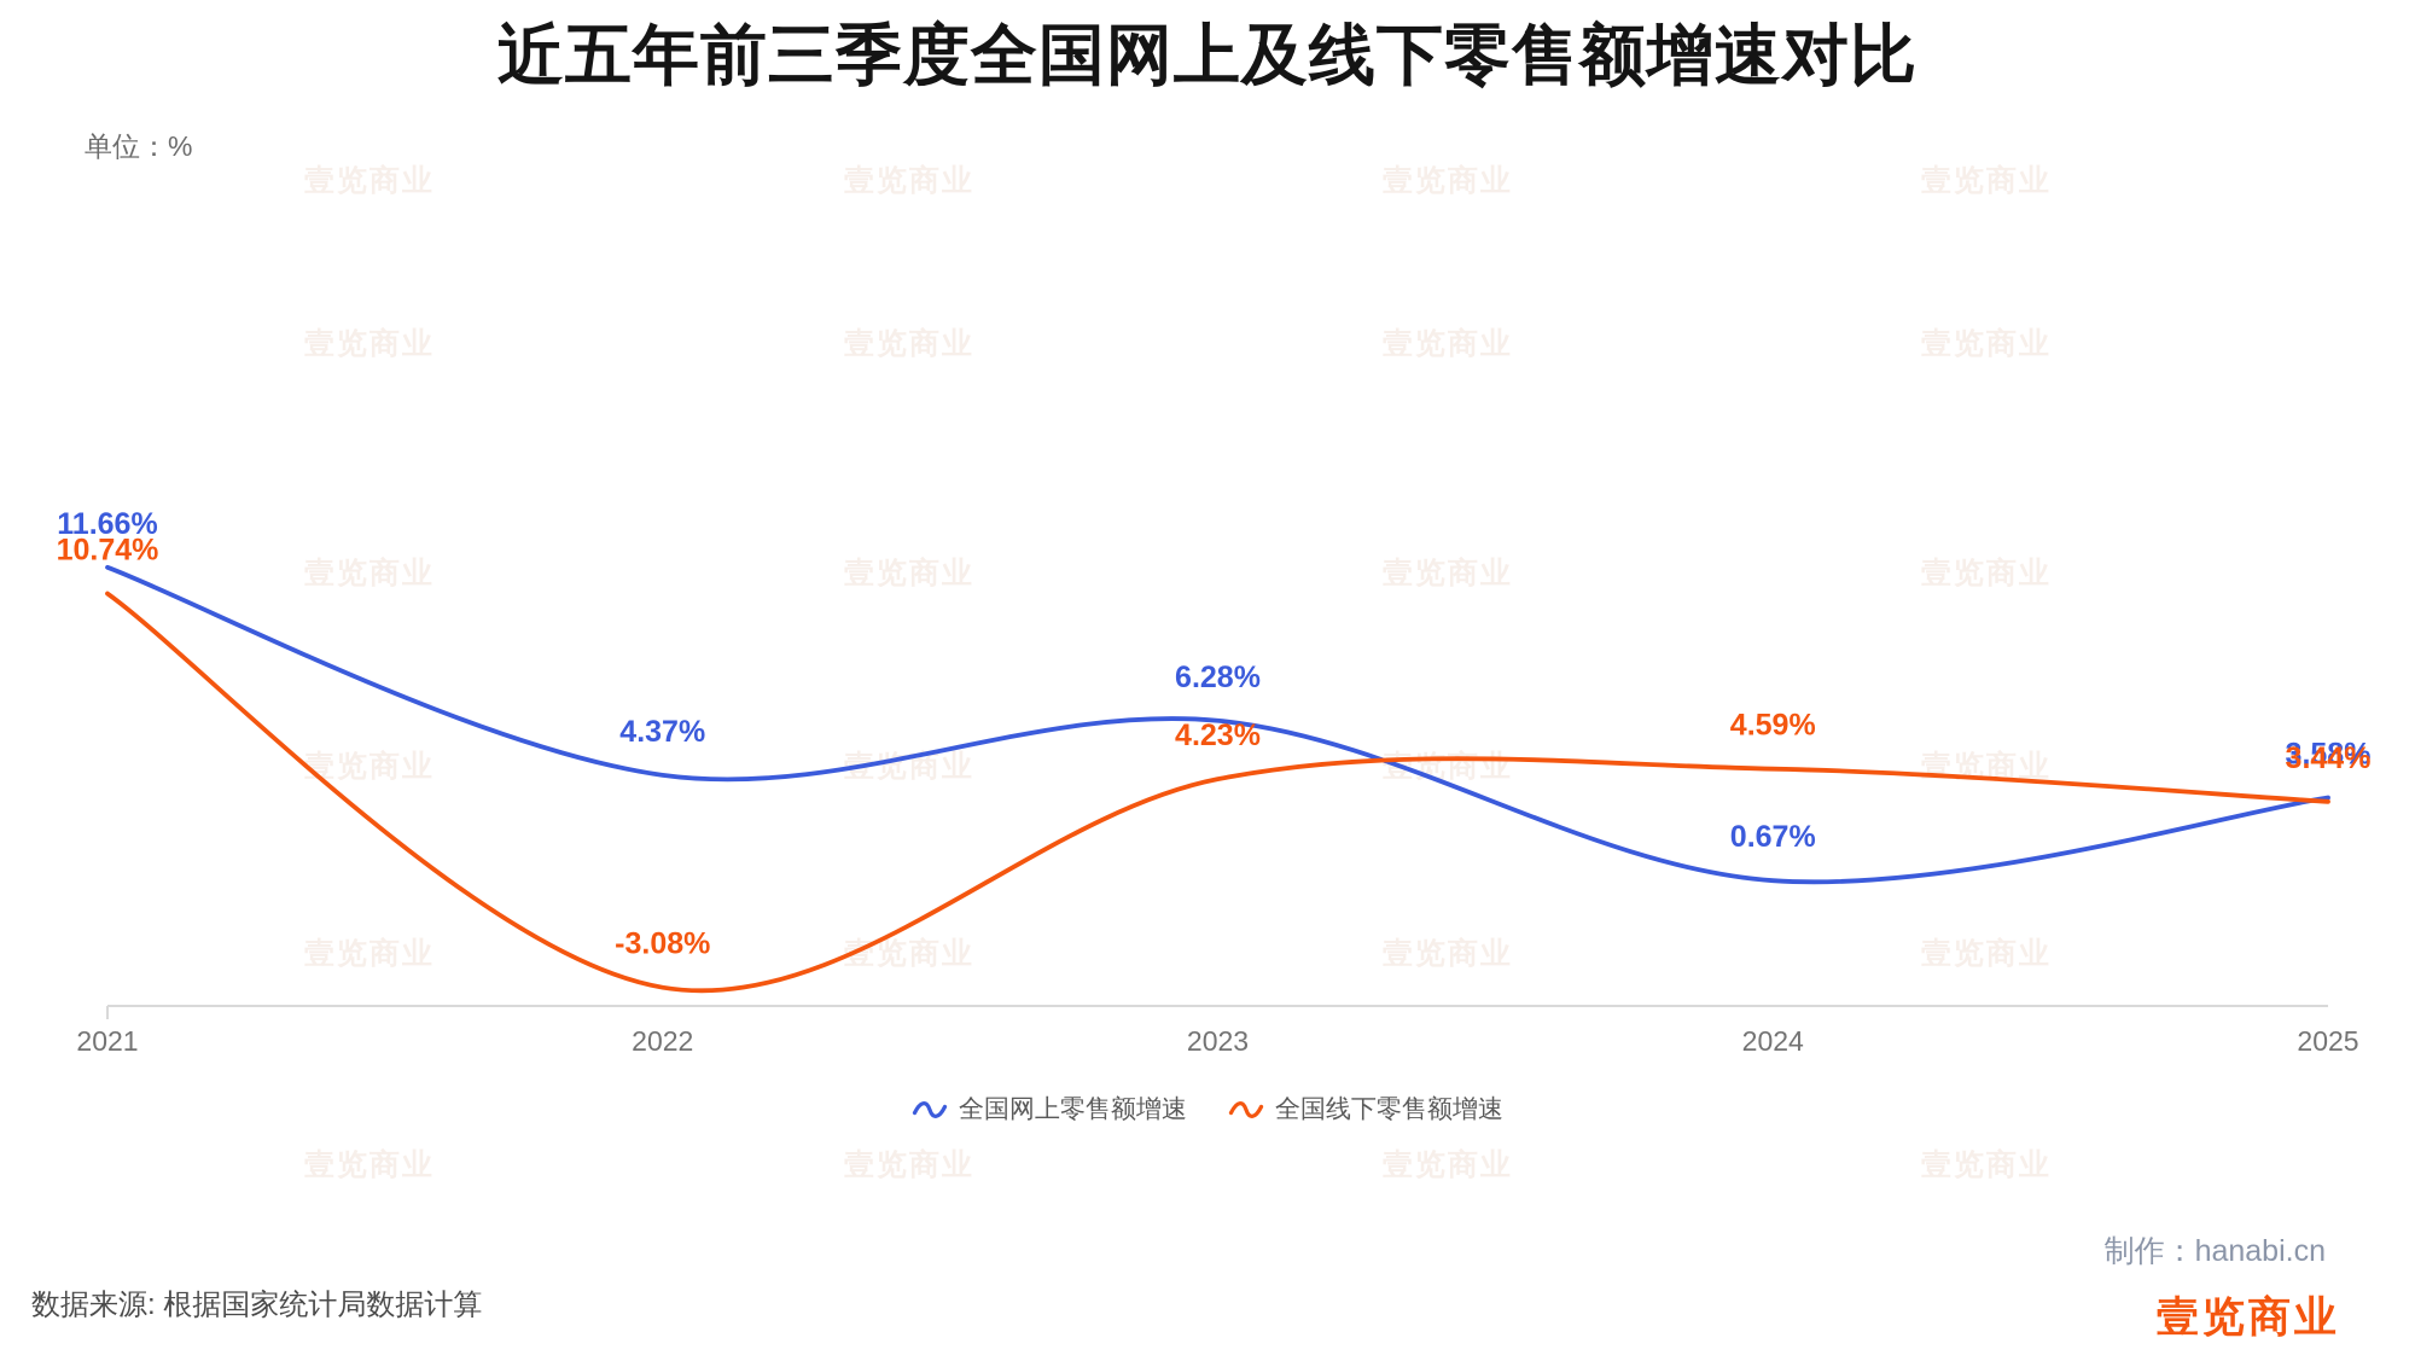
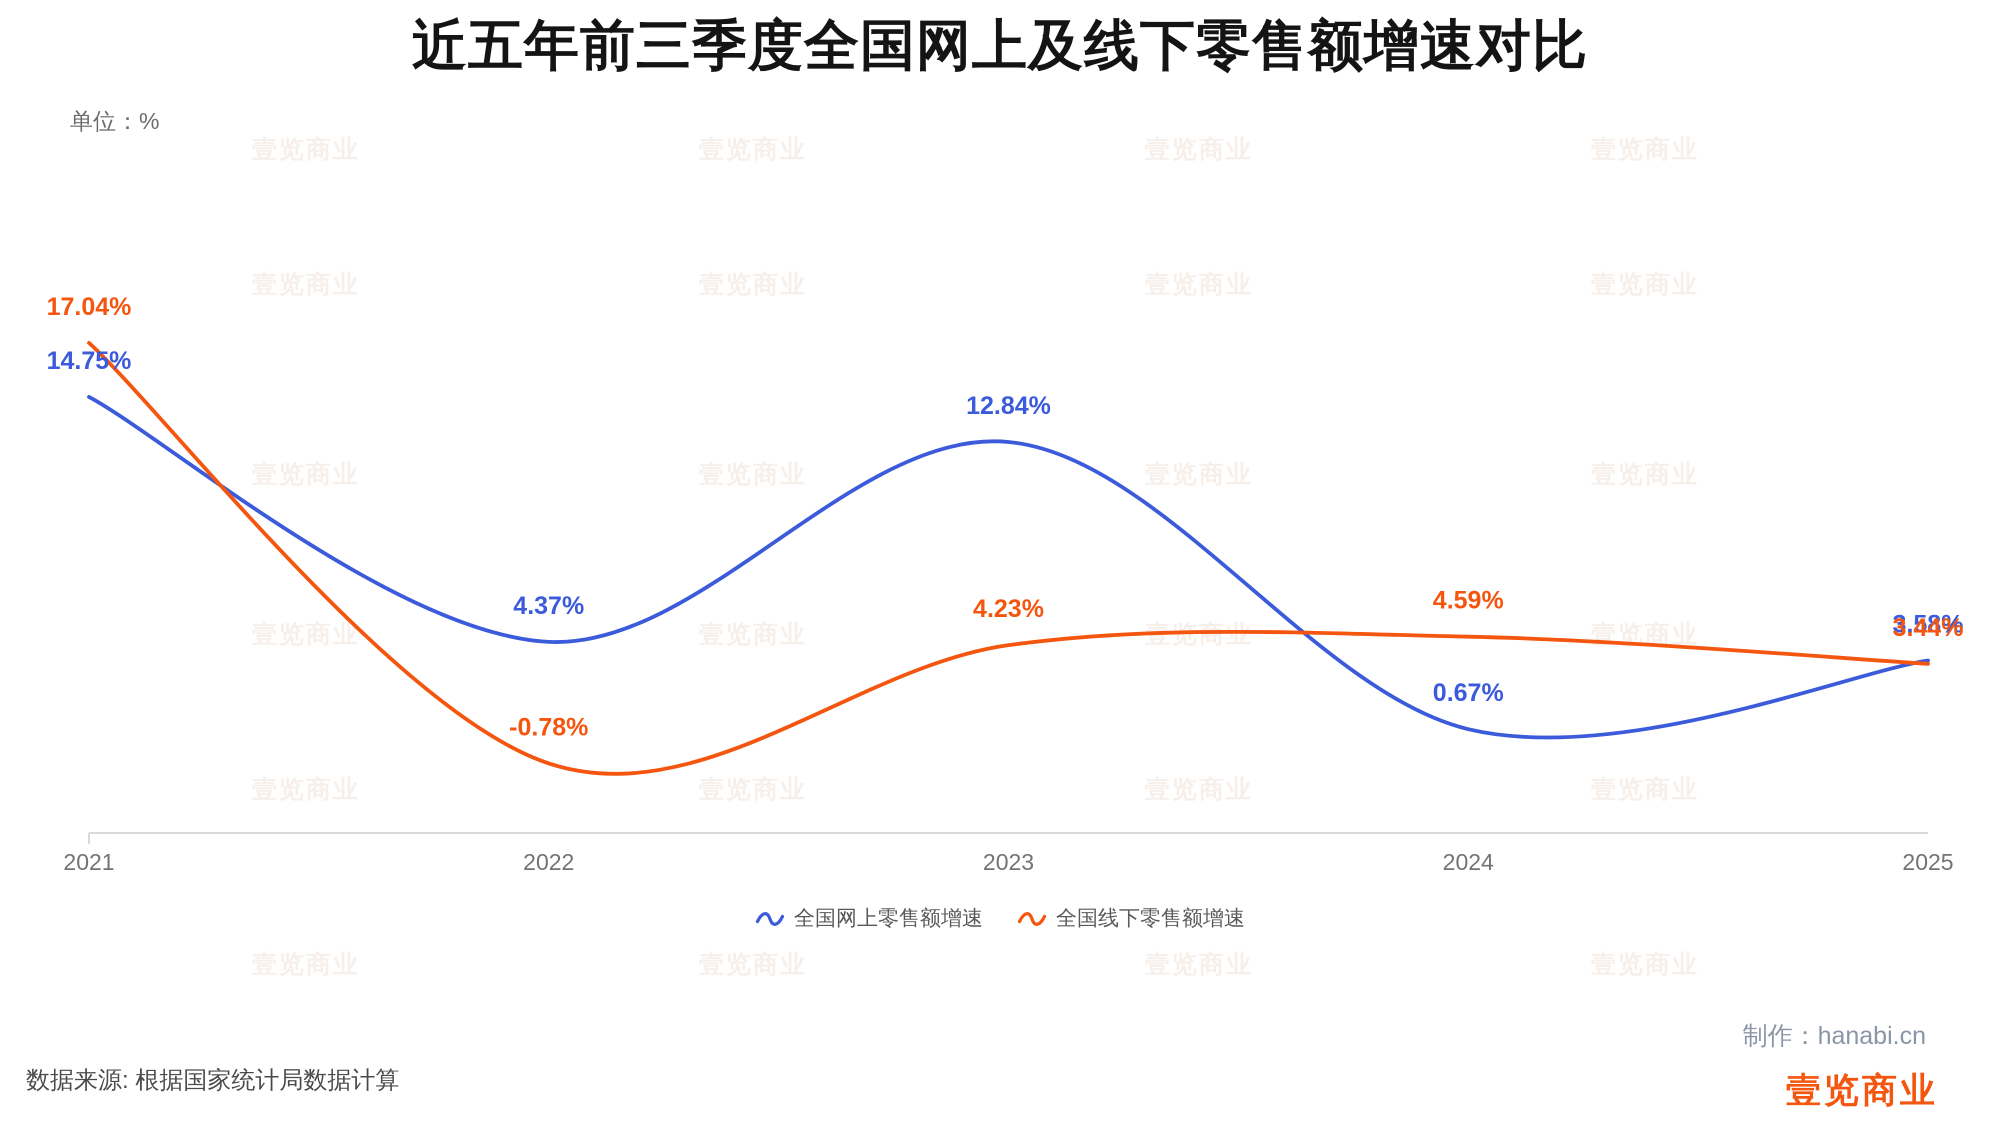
全国网上零售额增速/2021: 11.66% -> 14.75%
全国线下零售额增速/2021: 10.74% -> 17.04%
全国线下零售额增速/2022: -3.08% -> -0.78%
全国网上零售额增速/2023: 6.28% -> 12.84%
